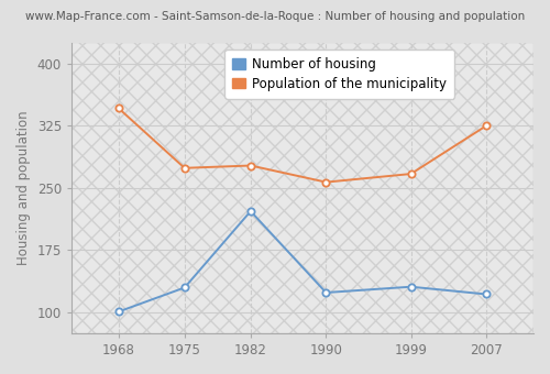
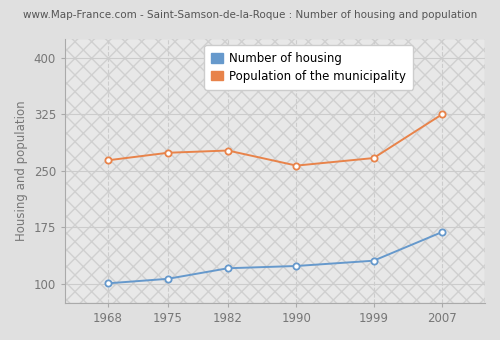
Population of the municipality/1968: 346 -> 264
Number of housing/1975: 130 -> 107
Number of housing/1982: 222 -> 121
Number of housing/2007: 122 -> 169
